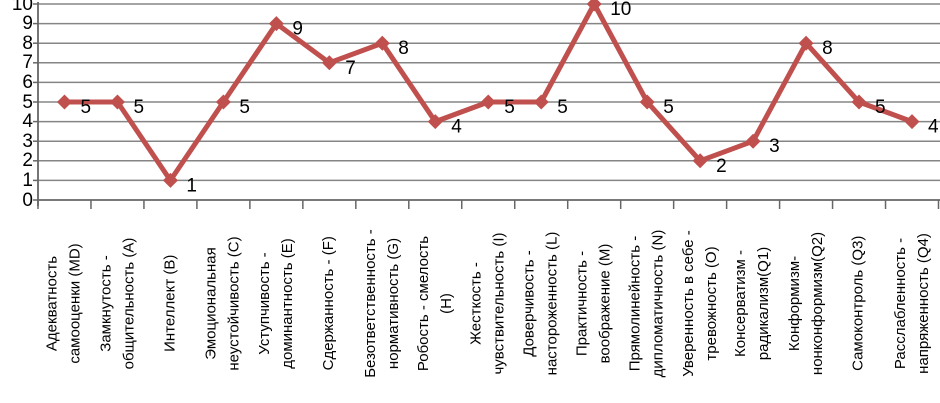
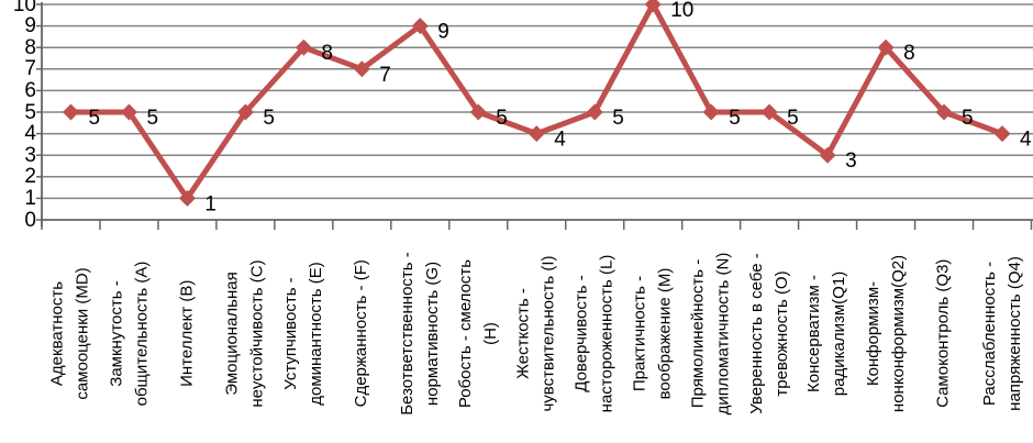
Уступчивость - доминантность (E): 9 -> 8
Безответственность - нормативность (G): 8 -> 9
Робость - смелость (H): 4 -> 5
Жесткость - чувствительность (I): 5 -> 4
Уверенность в себе - тревожность (O): 2 -> 5
